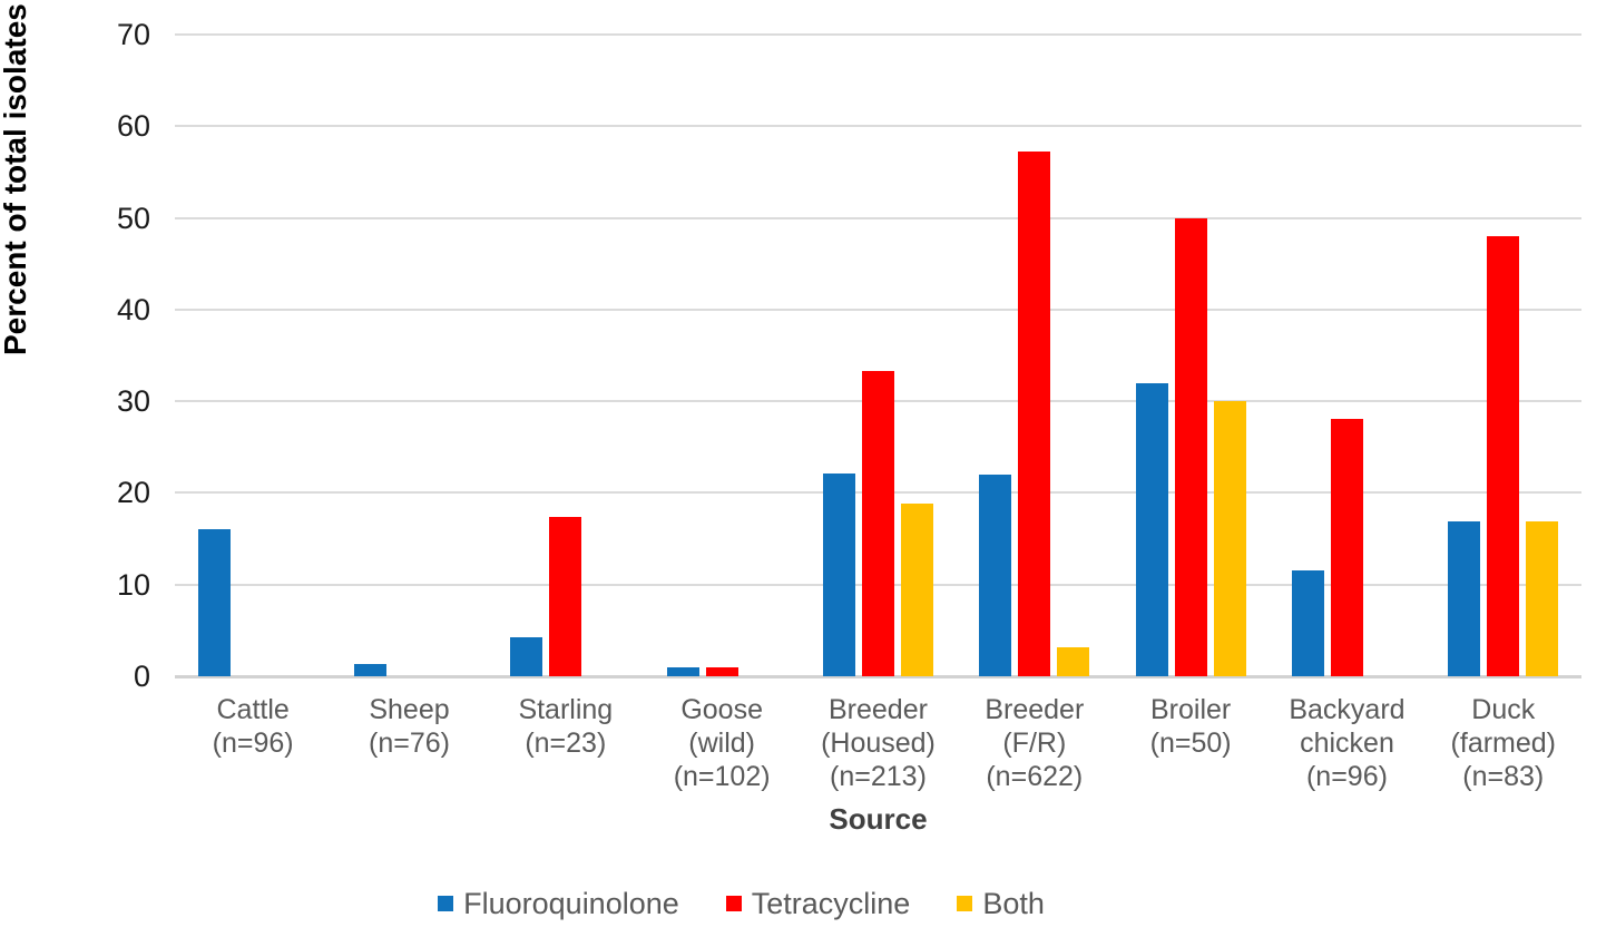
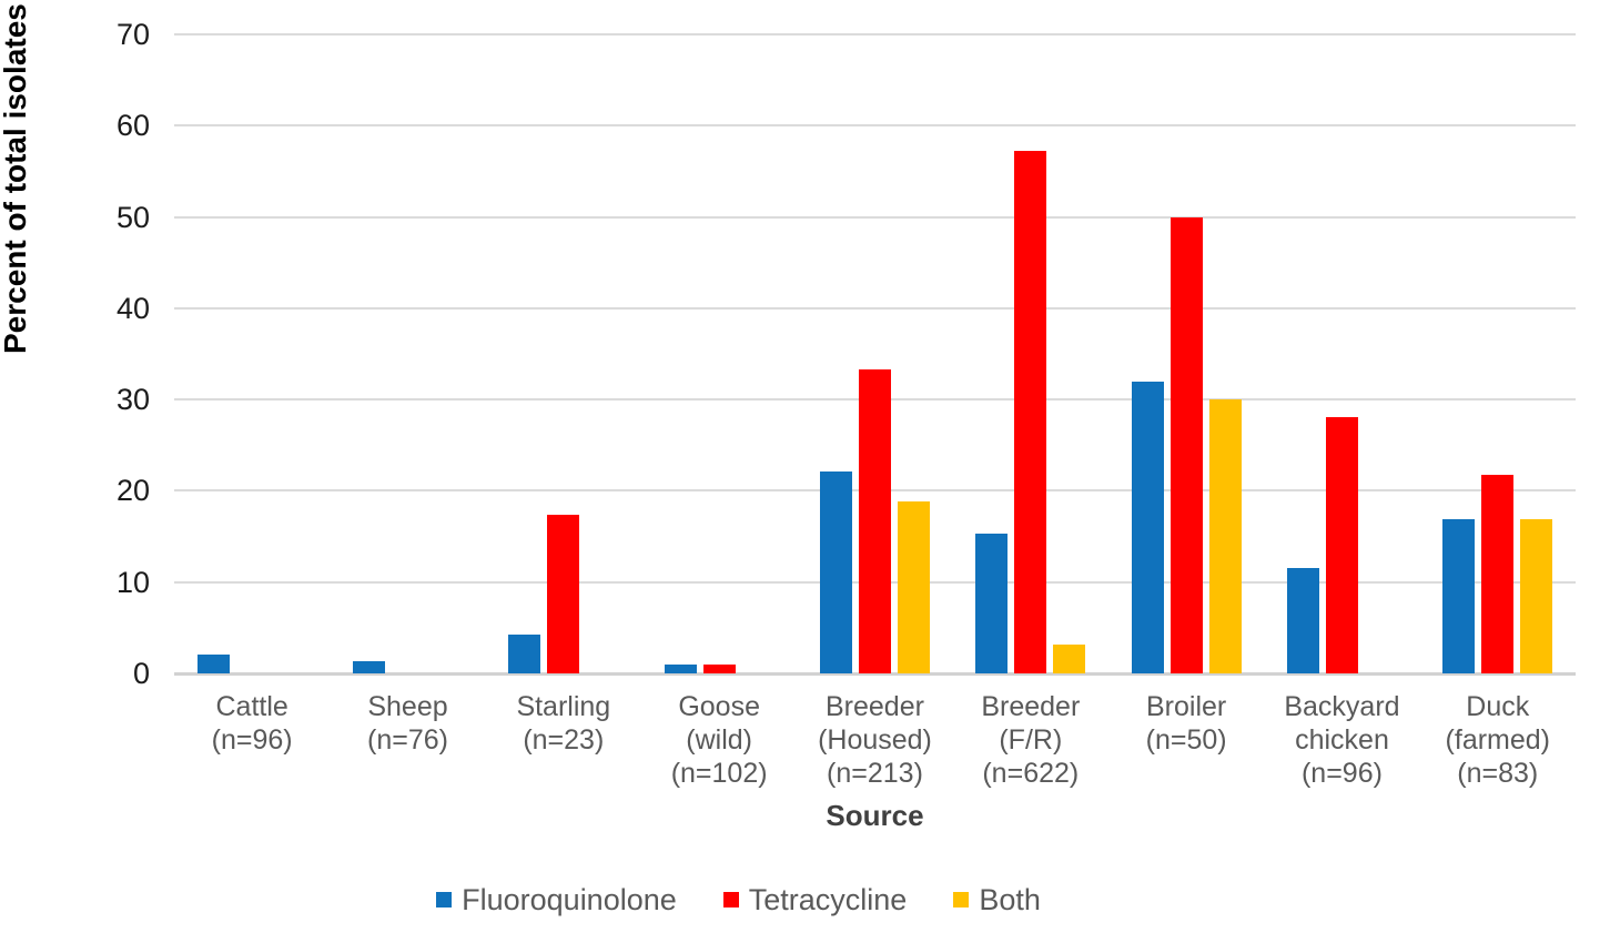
Fluoroquinolone/Cattle (n=96): 16 -> 2
Fluoroquinolone/Breeder (F/R) (n=622): 22 -> 15
Tetracycline/Duck (farmed) (n=83): 48 -> 22
